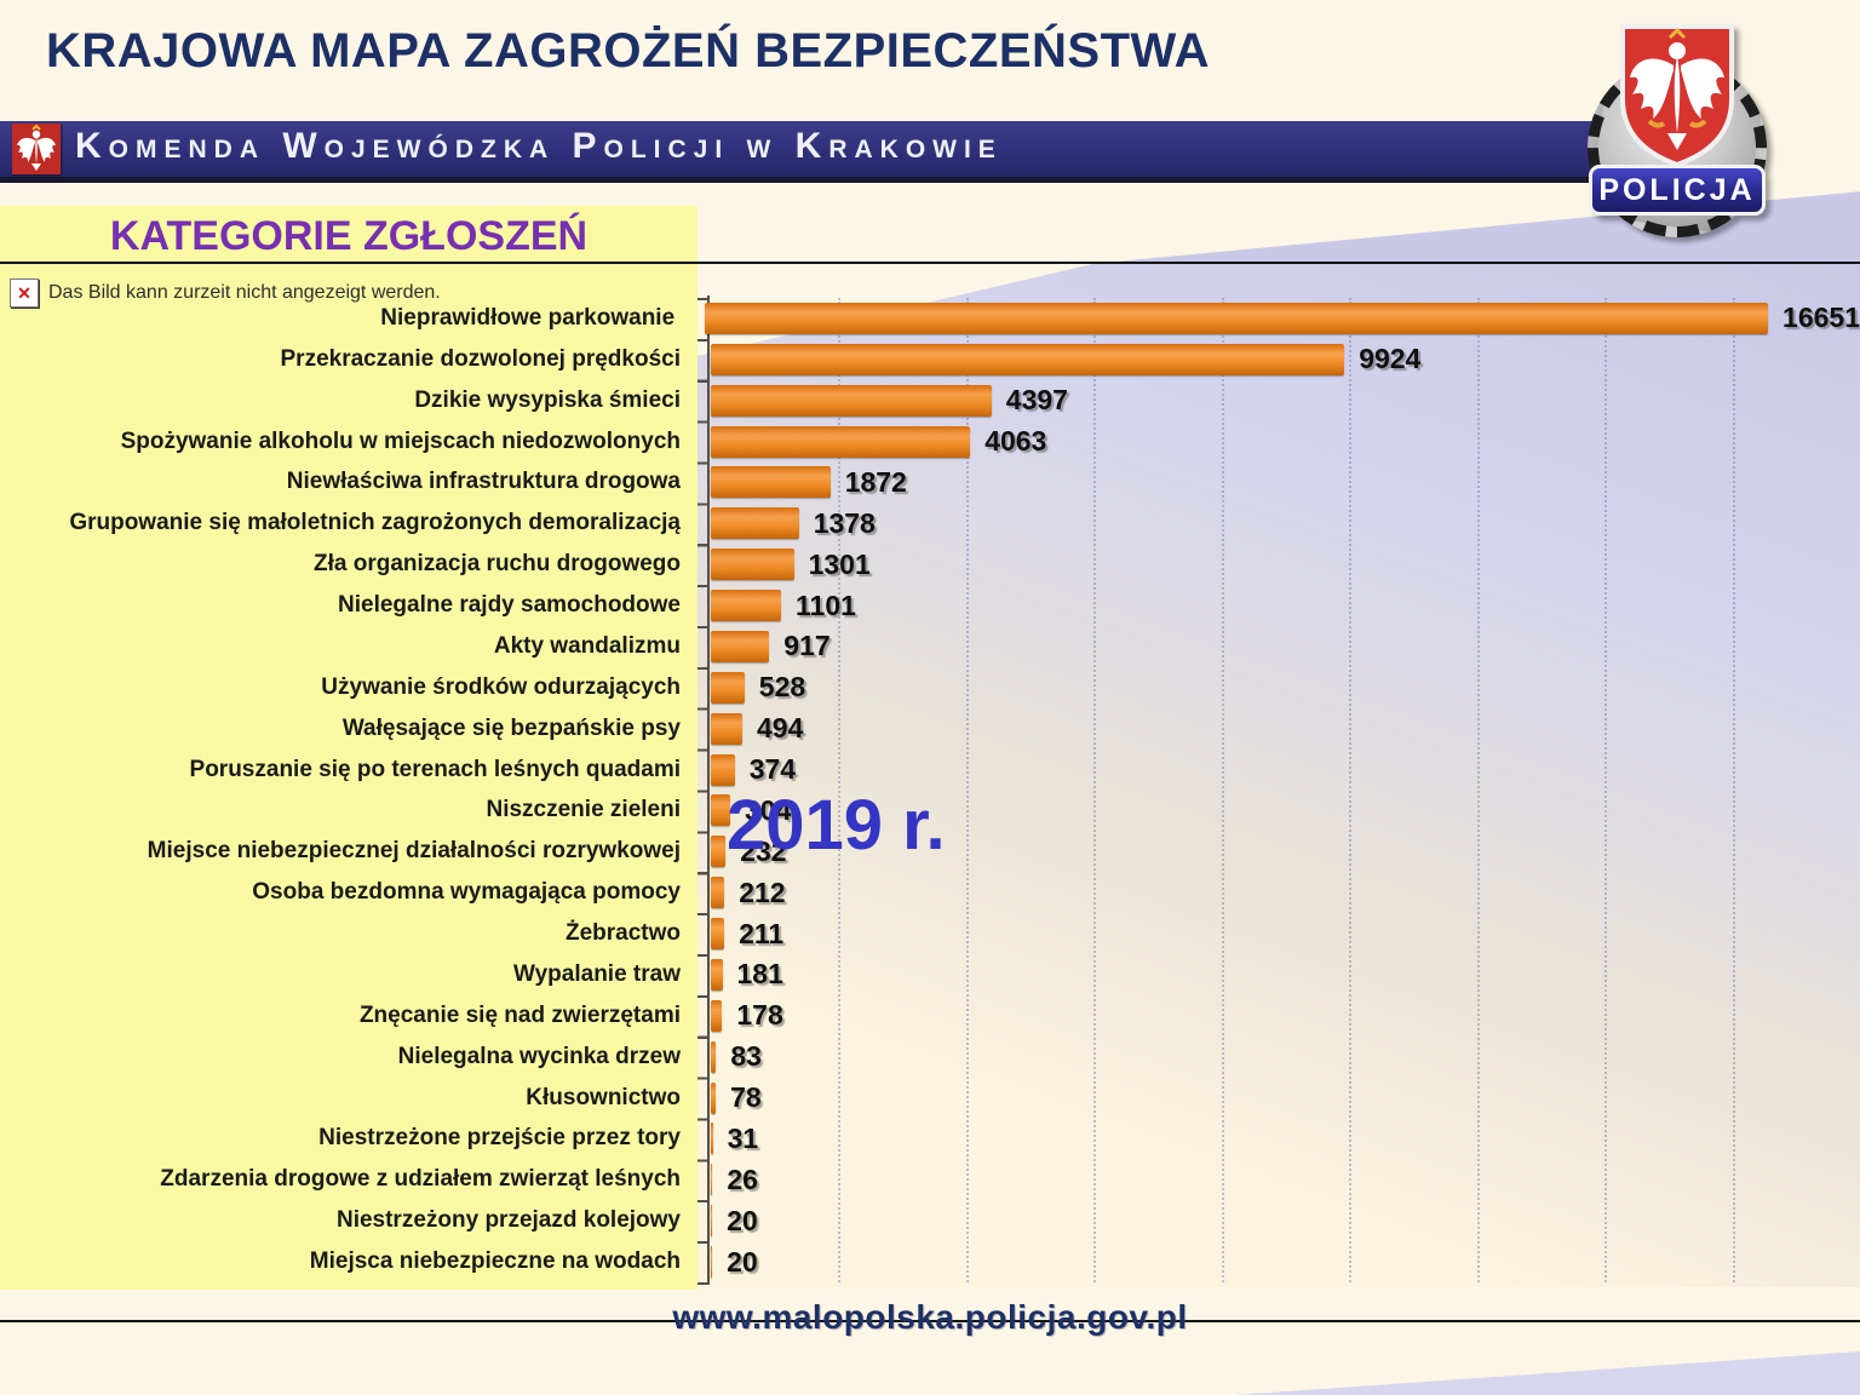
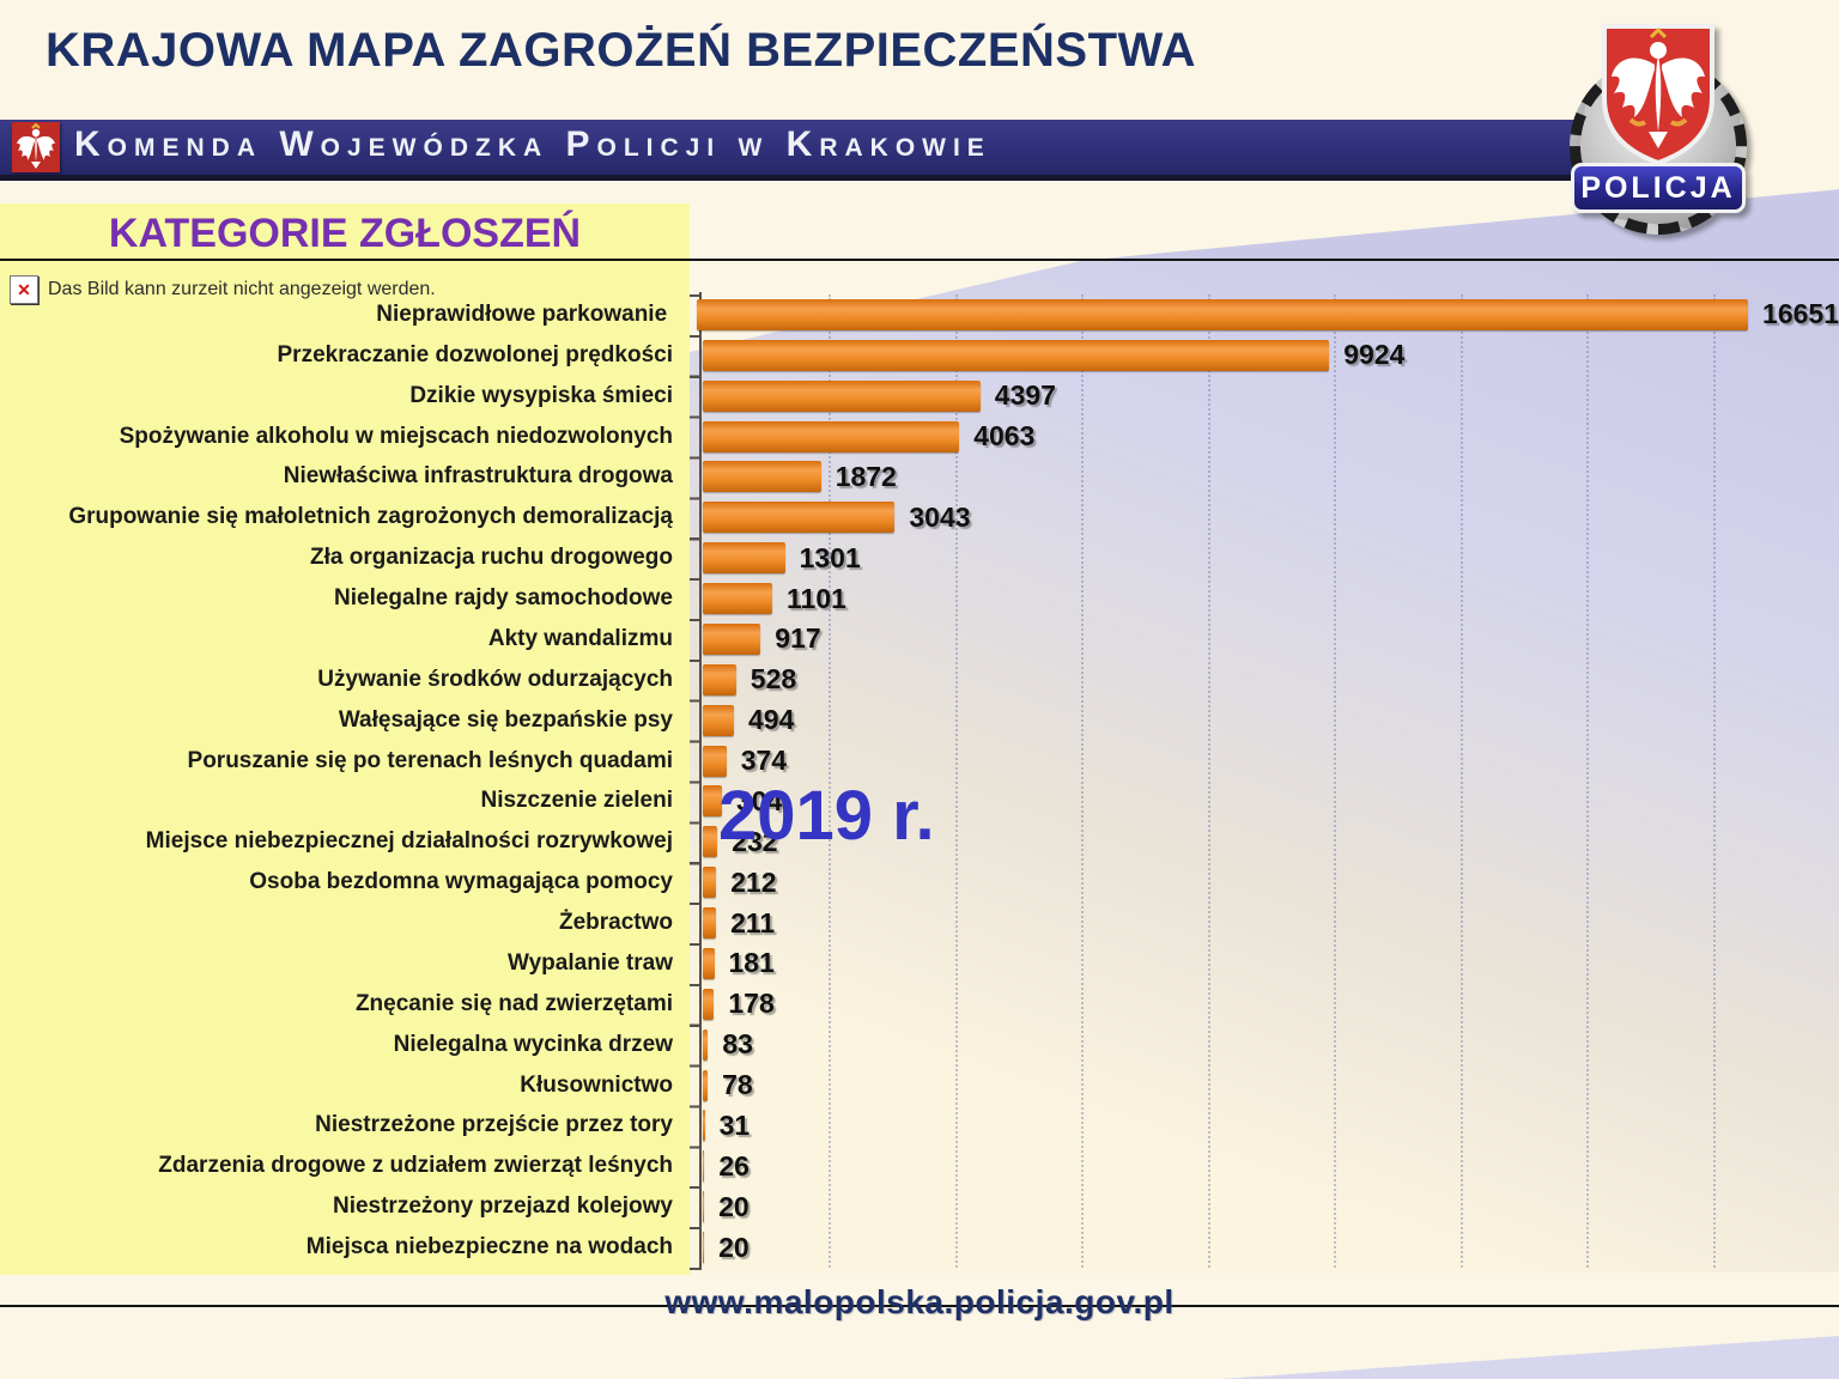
Grupowanie się małoletnich zagrożonych demoralizacją: 1378 -> 3043
